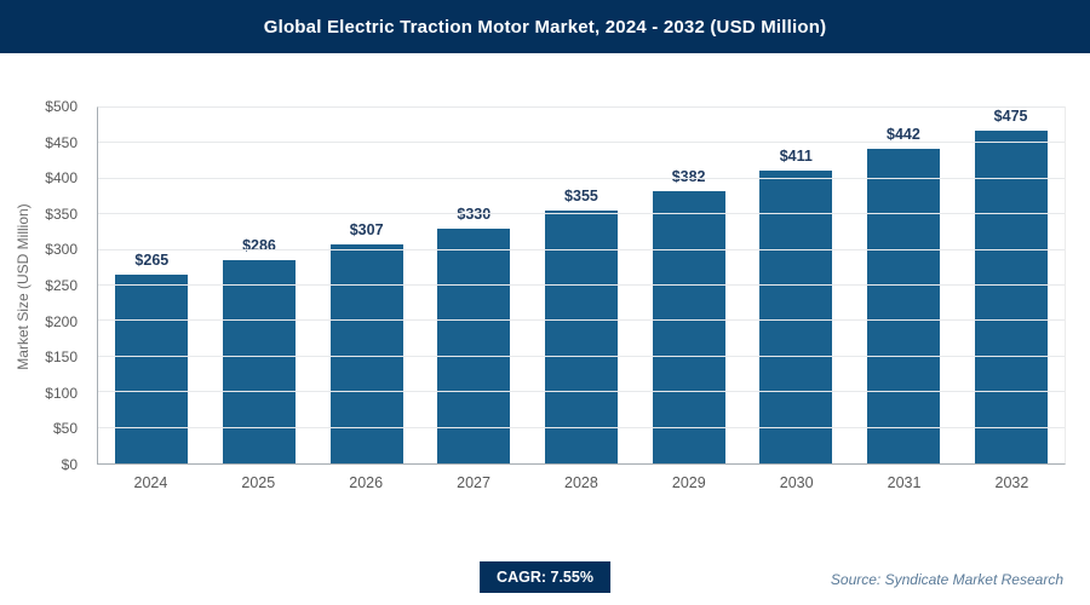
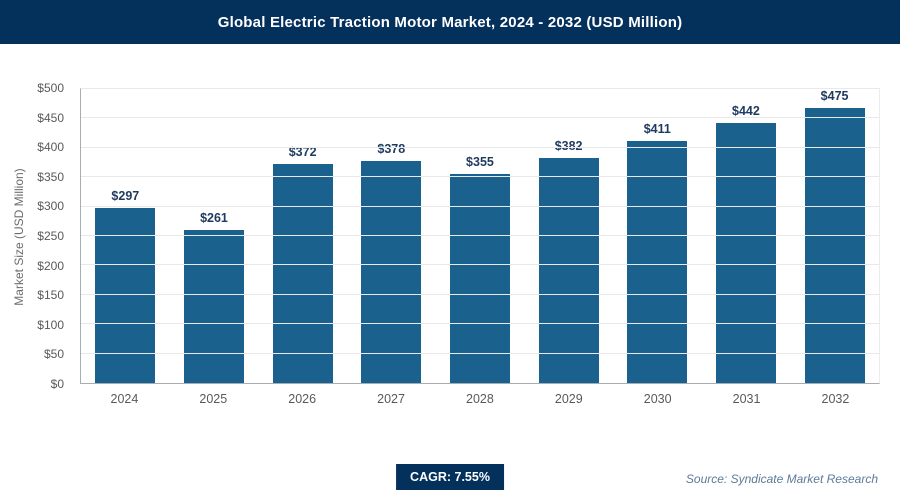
2024: $265 -> $297
2025: $286 -> $261
2026: $307 -> $372
2027: $330 -> $378
